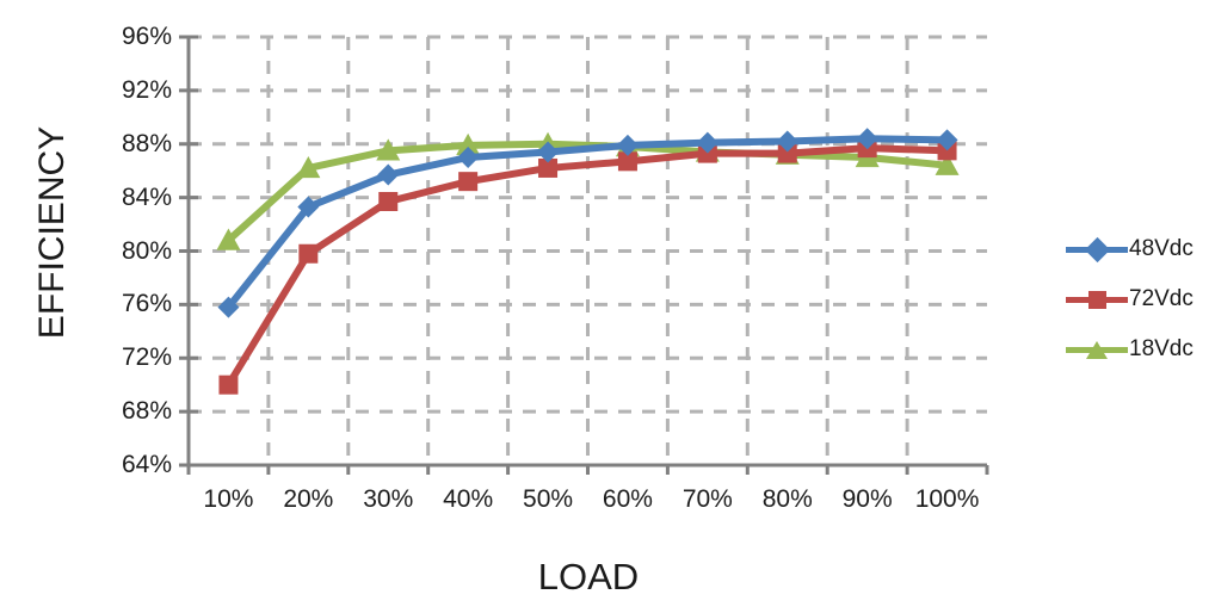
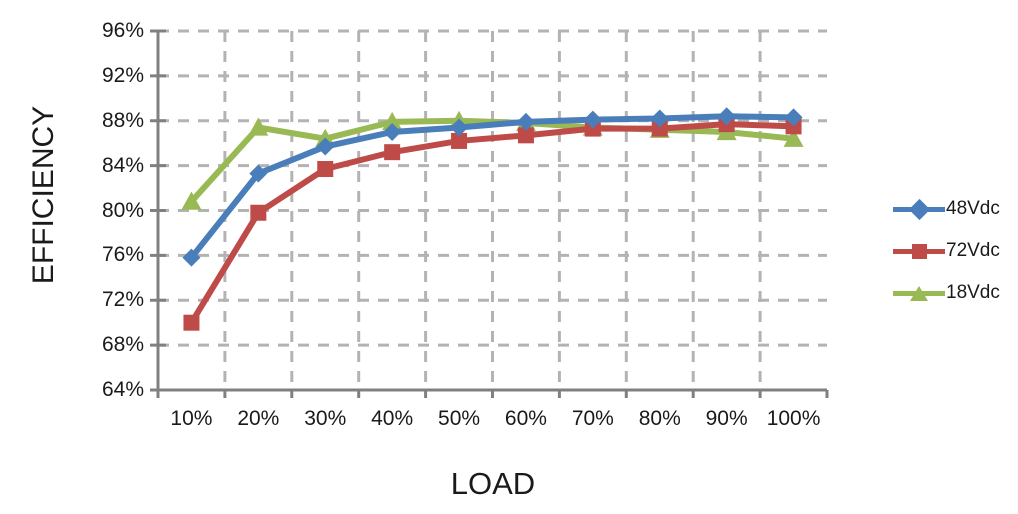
18Vdc/20%: 86.2% -> 87.4%
18Vdc/30%: 87.5% -> 86.4%
